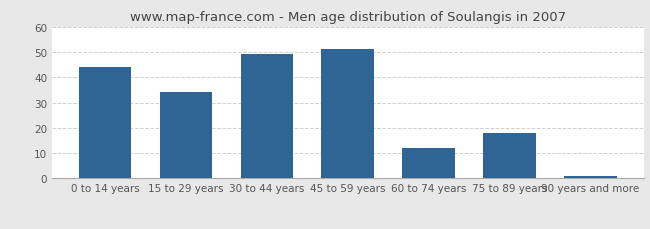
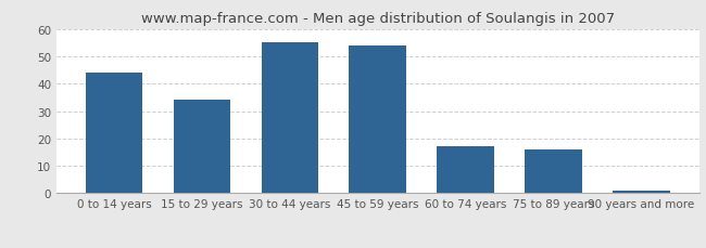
30 to 44 years: 49 -> 55
45 to 59 years: 51 -> 54
60 to 74 years: 12 -> 17
75 to 89 years: 18 -> 16
